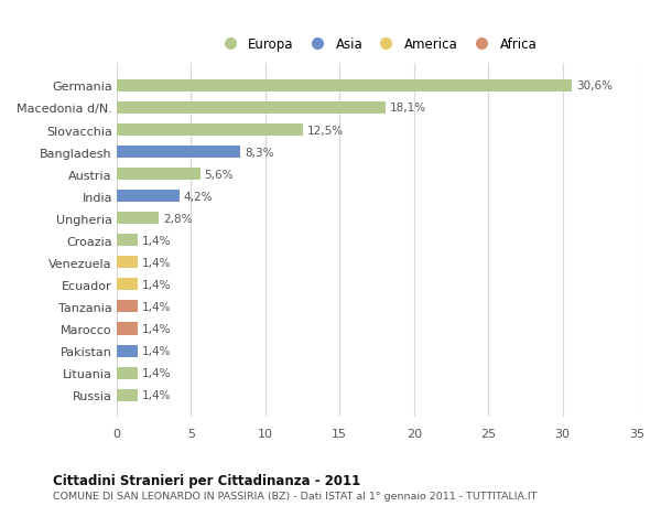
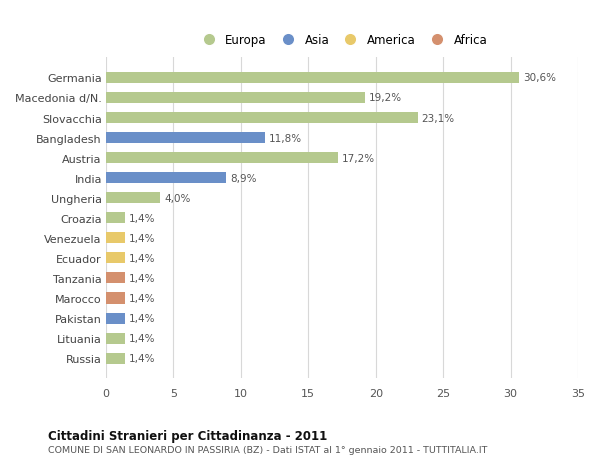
Macedonia d/N.: 18,1% -> 19,2%
Slovacchia: 12,5% -> 23,1%
Bangladesh: 8,3% -> 11,8%
Austria: 5,6% -> 17,2%
India: 4,2% -> 8,9%
Ungheria: 2,8% -> 4,0%
